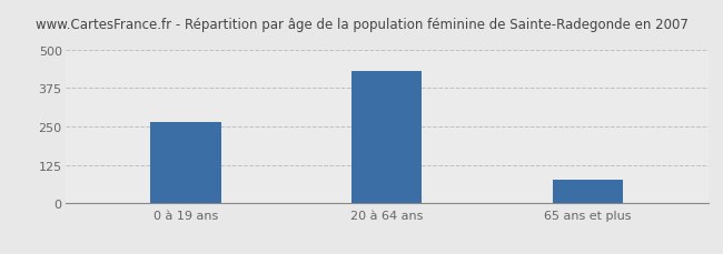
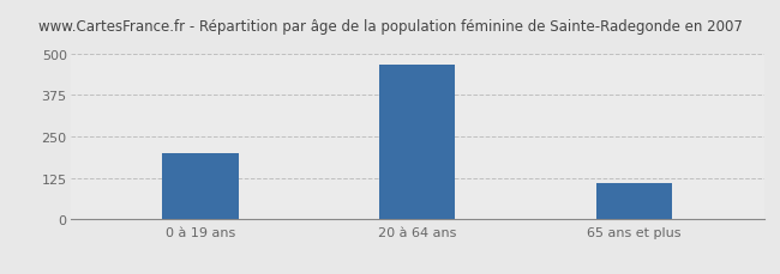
0 à 19 ans: 265 -> 200
20 à 64 ans: 430 -> 468
65 ans et plus: 75 -> 108
